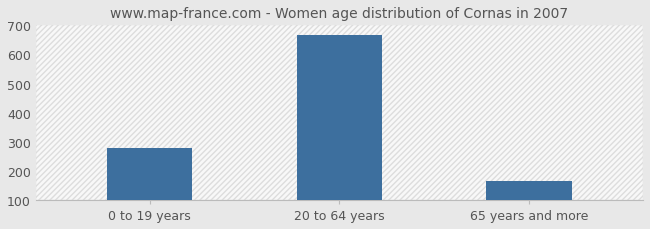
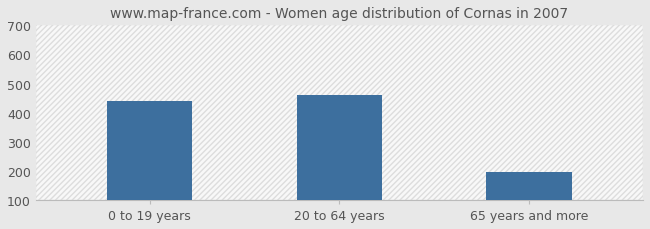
0 to 19 years: 280 -> 440
20 to 64 years: 665 -> 460
65 years and more: 165 -> 195
